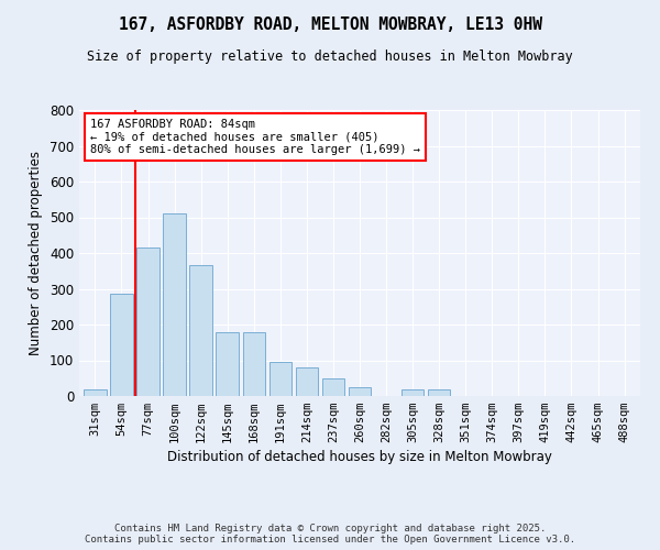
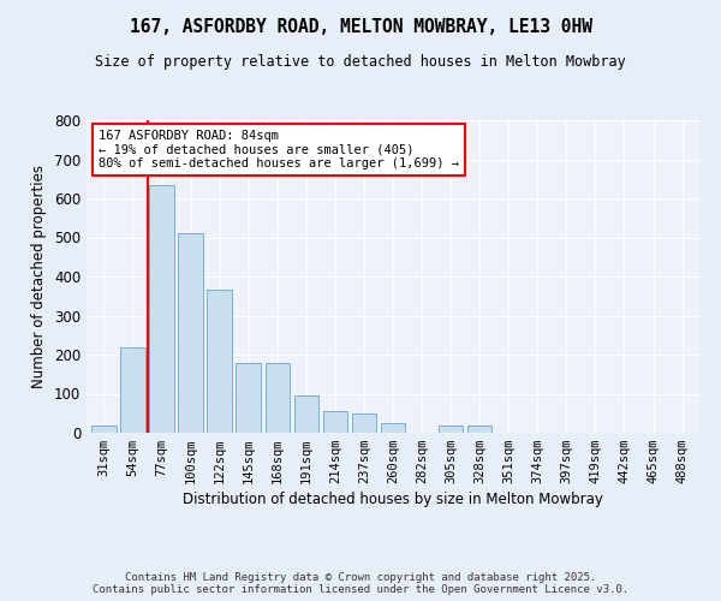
54sqm: 285 -> 220
77sqm: 415 -> 635
214sqm: 80 -> 55
